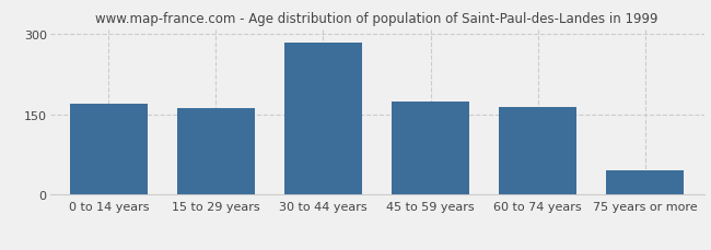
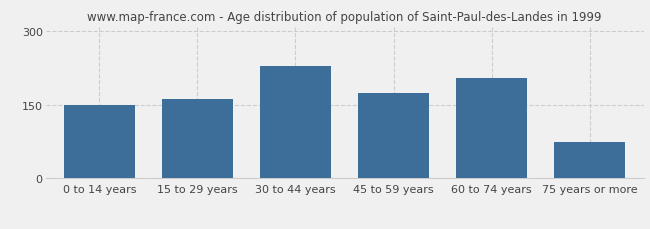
0 to 14 years: 170 -> 150
30 to 44 years: 284 -> 230
60 to 74 years: 164 -> 205
75 years or more: 46 -> 75
